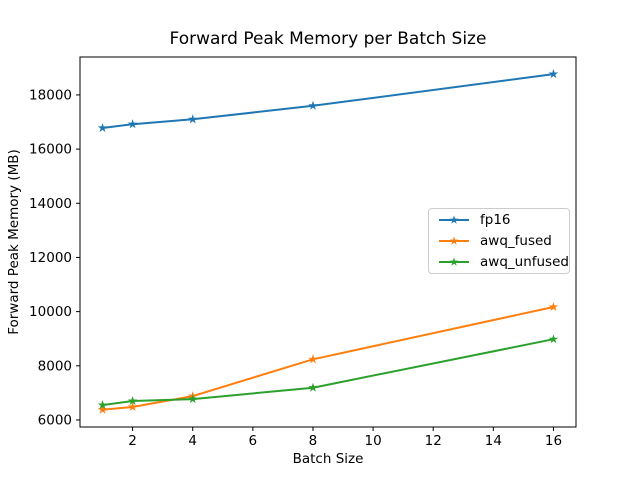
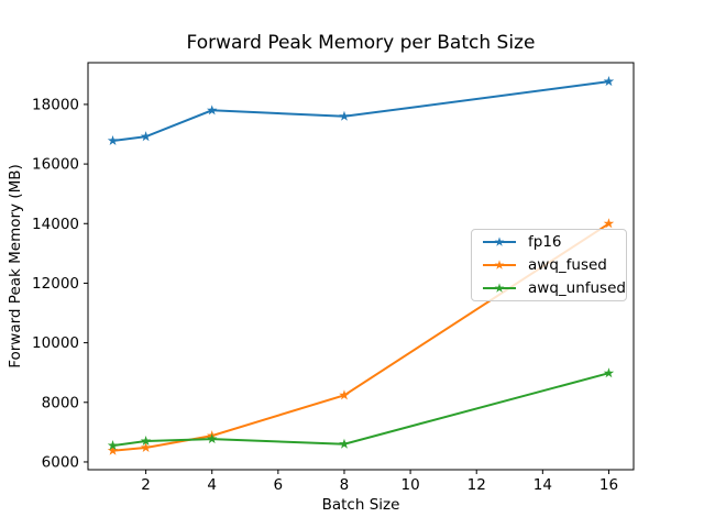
fp16/4: 17100 -> 17800
awq_unfused/8: 7200 -> 6600
awq_fused/16: 10200 -> 14000
